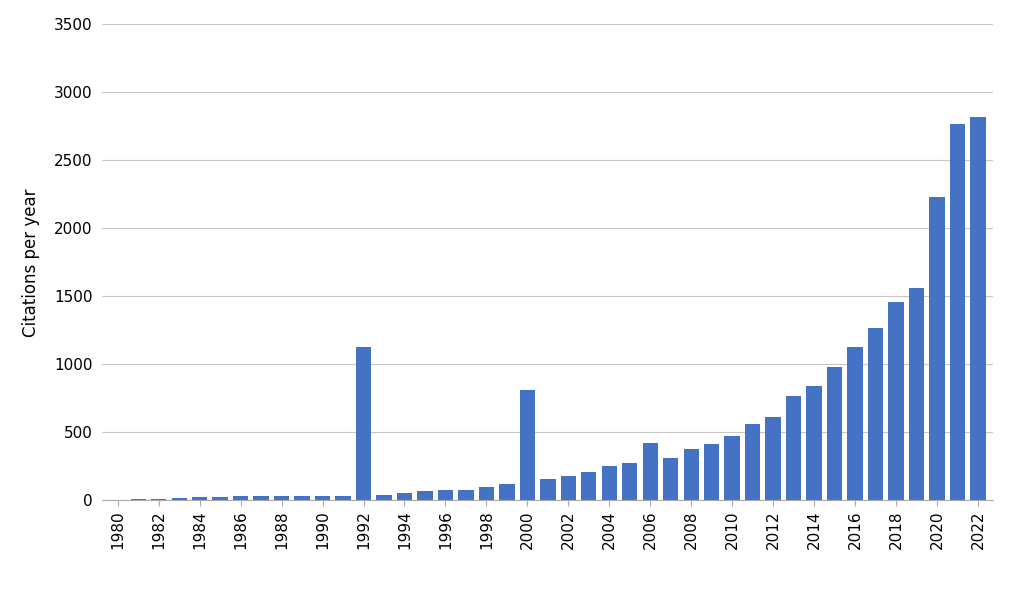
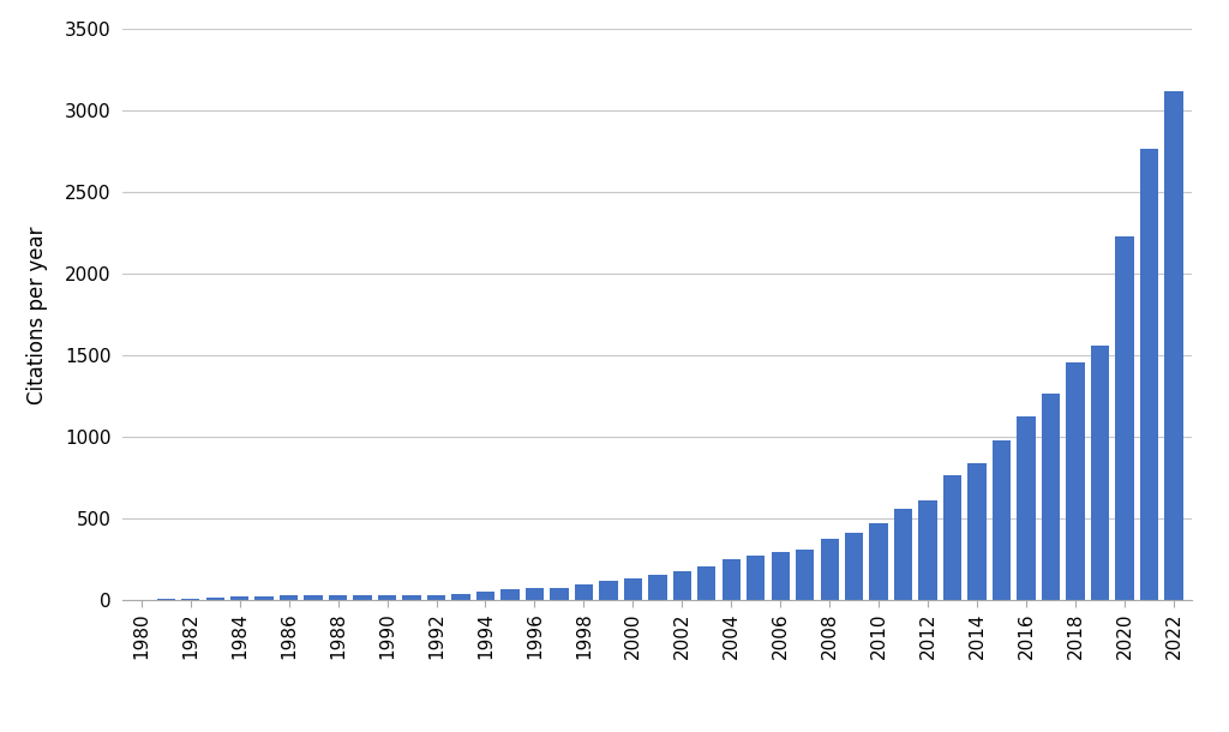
1992: 1130 -> 30
2000: 810 -> 140
2006: 420 -> 300
2022: 2820 -> 3120
